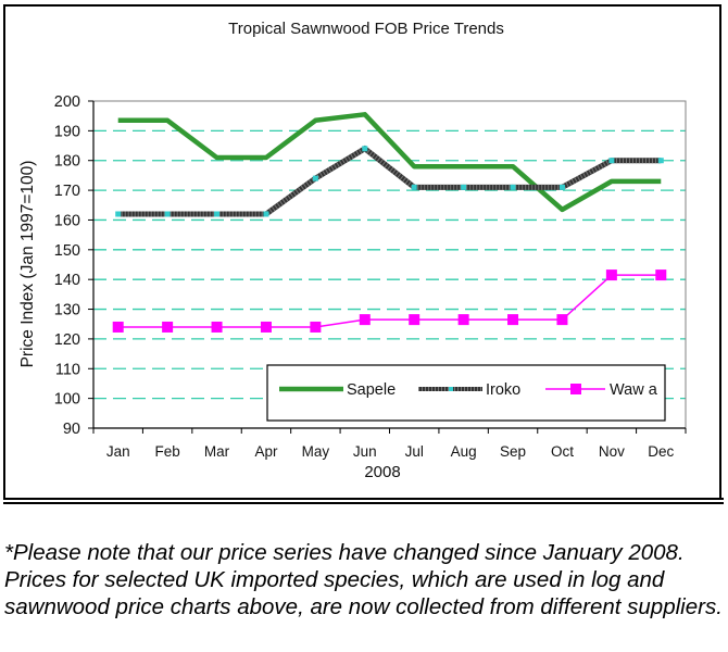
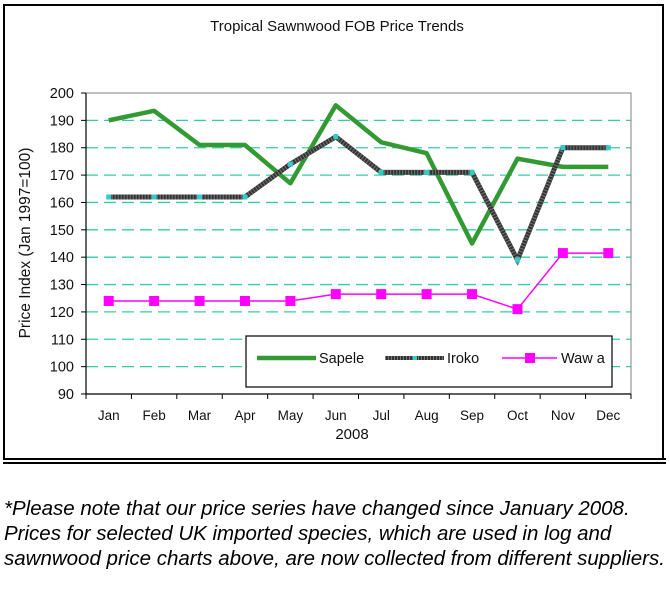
Sapele/Jan: 194 -> 190
Sapele/May: 194 -> 167
Sapele/Jul: 178 -> 182
Sapele/Sep: 178 -> 145
Sapele/Oct: 164 -> 176
Iroko/Oct: 171 -> 139
Waw a/Oct: 126 -> 121
